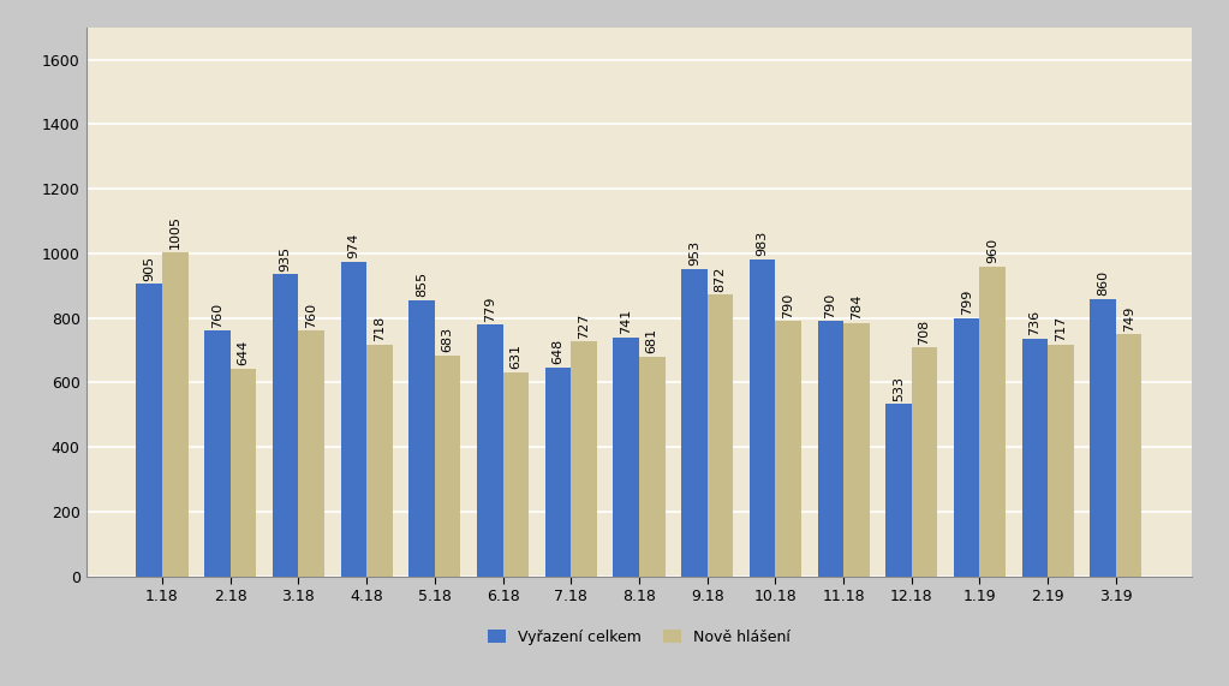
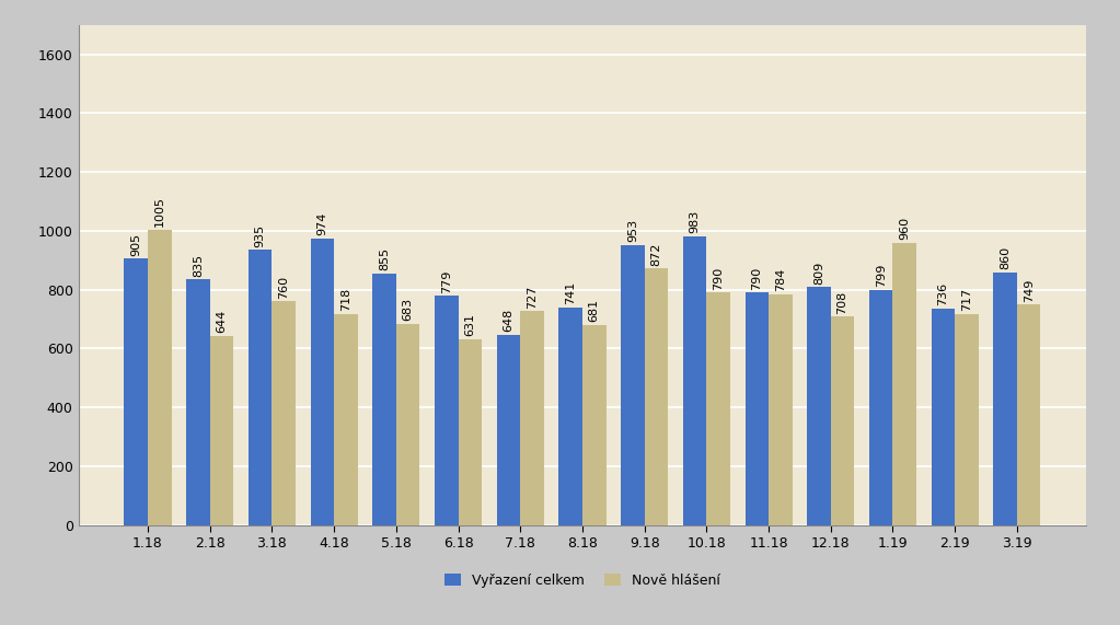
Vyřazení celkem/2.18: 760 -> 835
Vyřazení celkem/12.18: 533 -> 809
